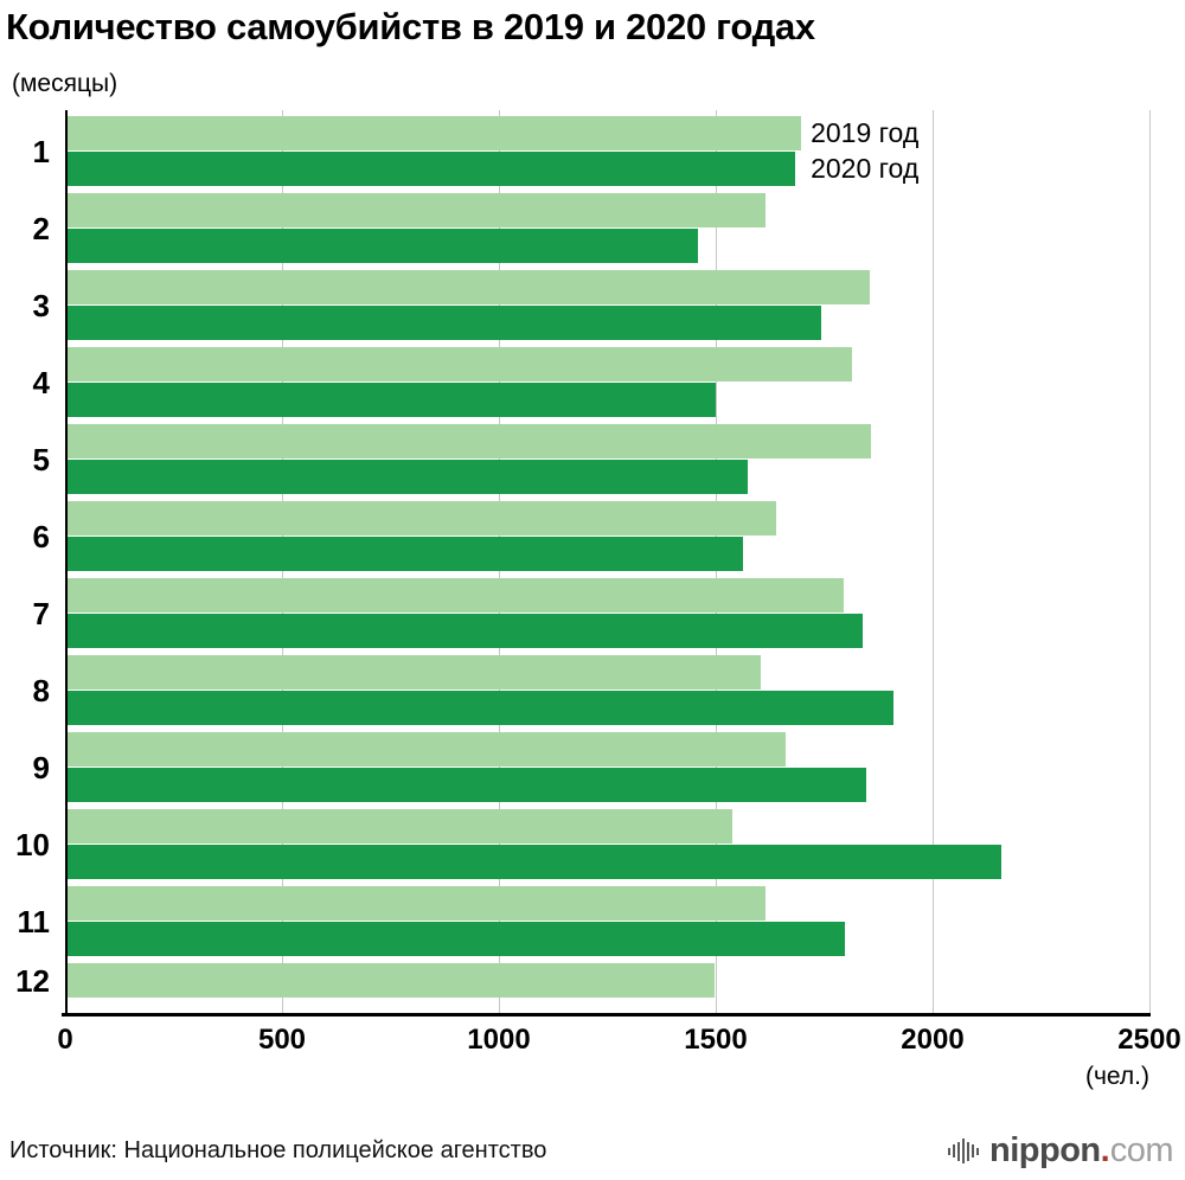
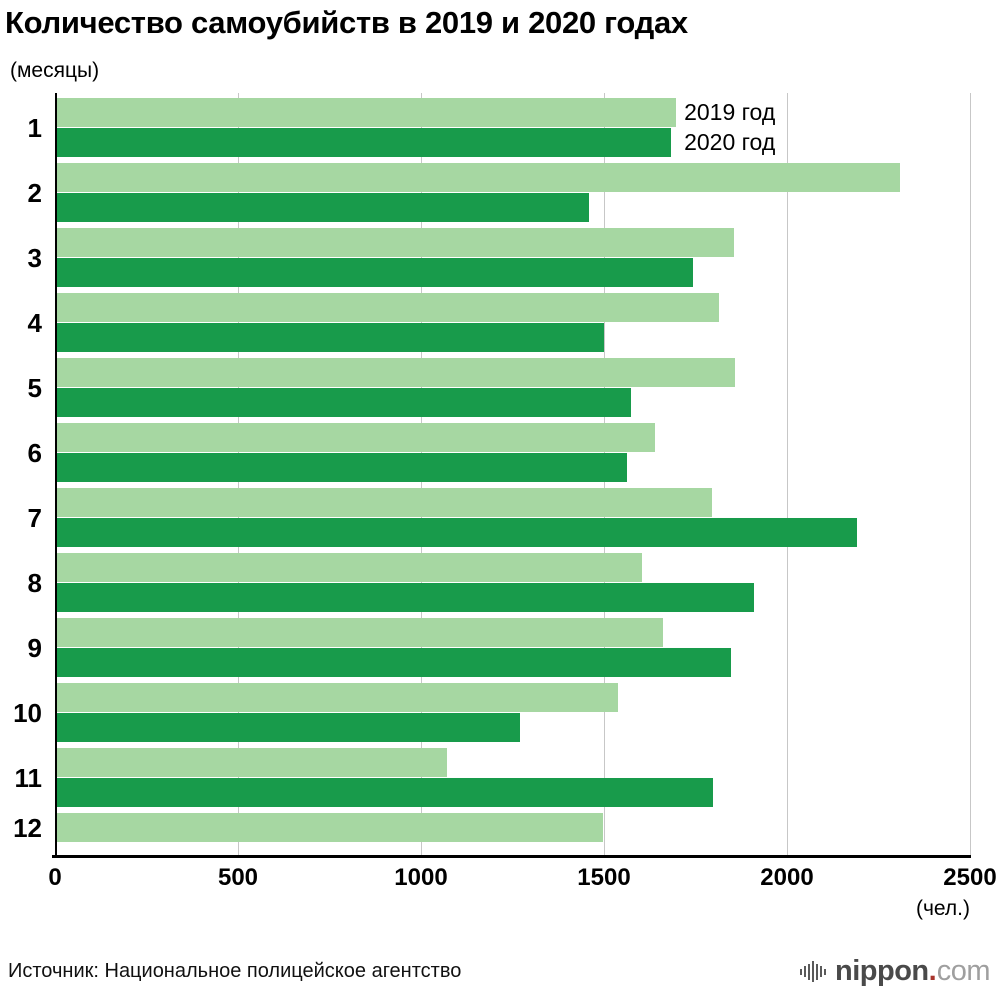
2019 год/2: 1620 -> 2310
2020 год/7: 1840 -> 2190
2020 год/10: 2160 -> 1270
2019 год/11: 1620 -> 1070
